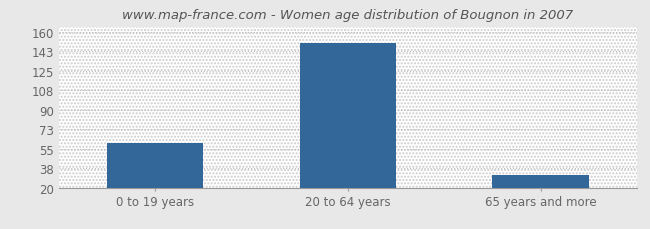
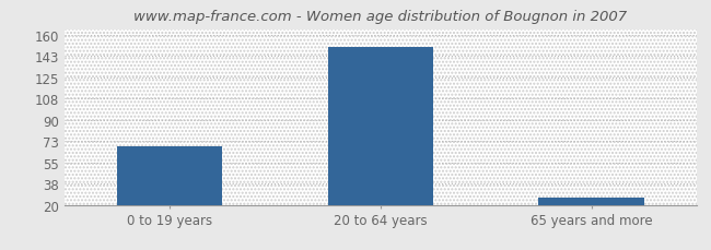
0 to 19 years: 60 -> 68
65 years and more: 31 -> 26
